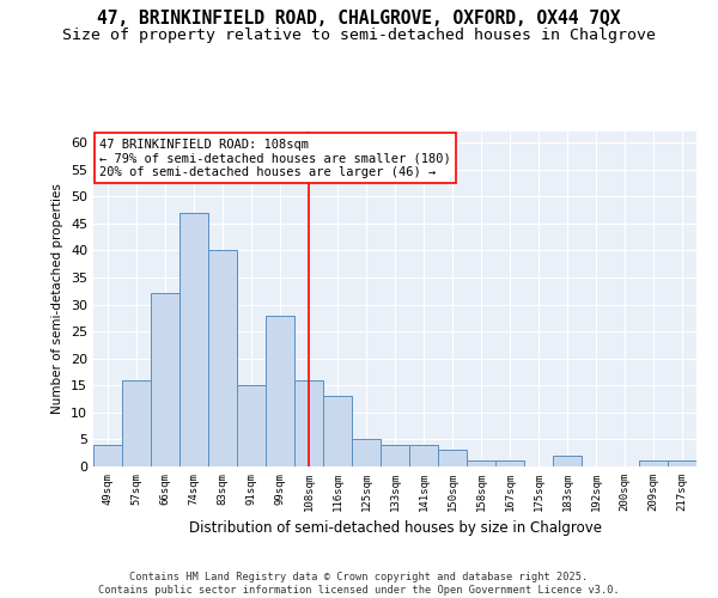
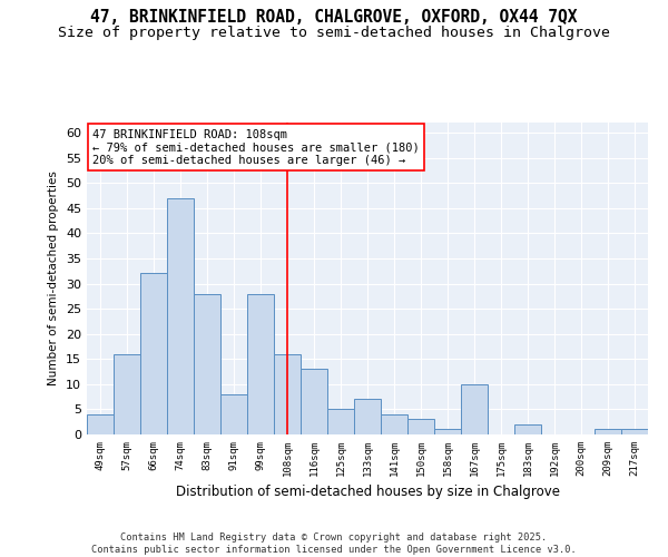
83sqm: 40 -> 28
91sqm: 15 -> 8
133sqm: 4 -> 7
167sqm: 1 -> 10
